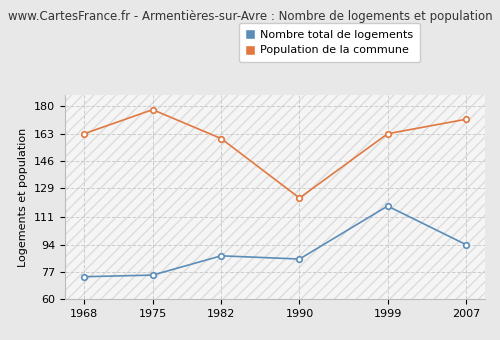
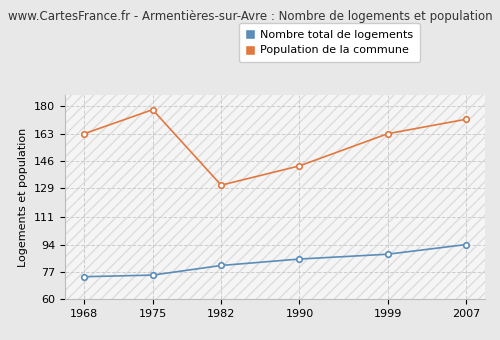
Nombre total de logements/1982: 87 -> 81
Population de la commune/1982: 160 -> 131
Population de la commune/1990: 123 -> 143
Nombre total de logements/1999: 118 -> 88
